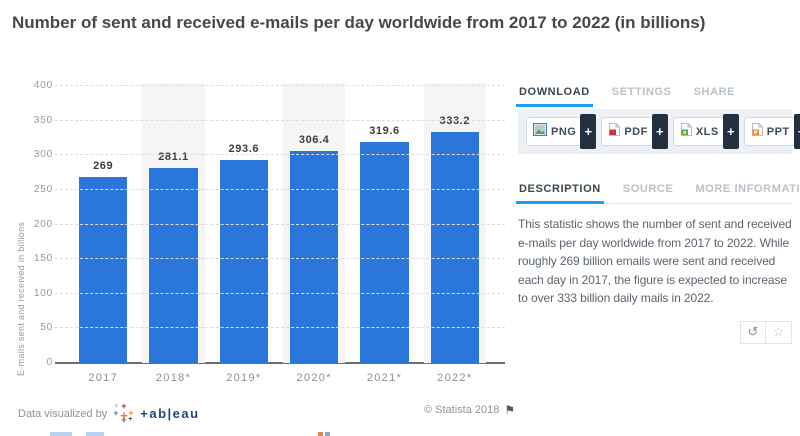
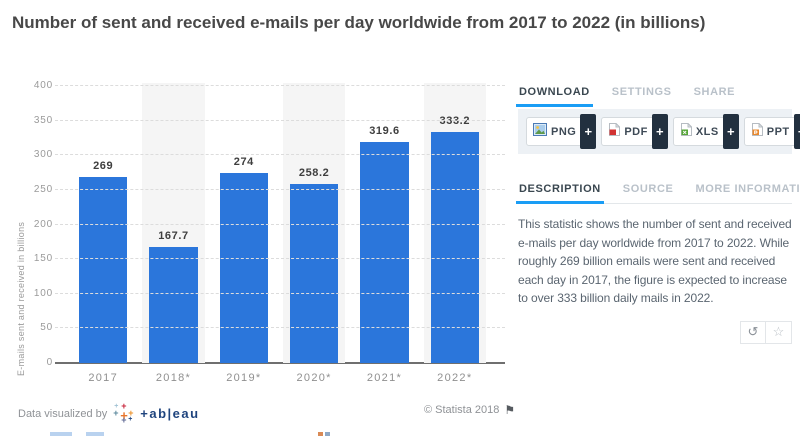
2018*: 281.1 -> 167.7
2019*: 293.6 -> 274
2020*: 306.4 -> 258.2
